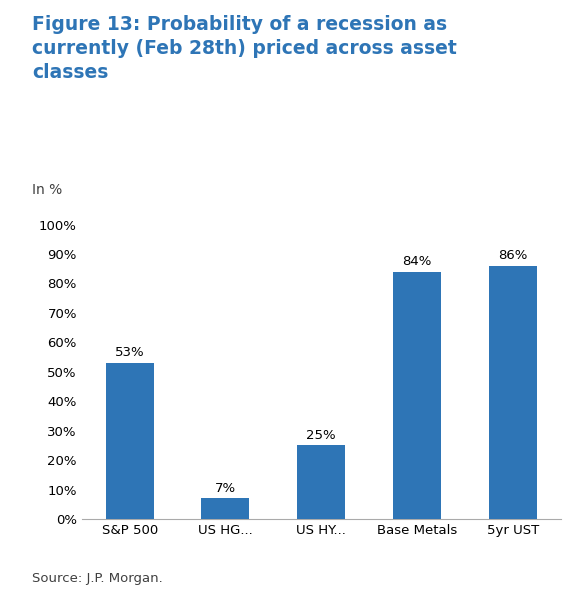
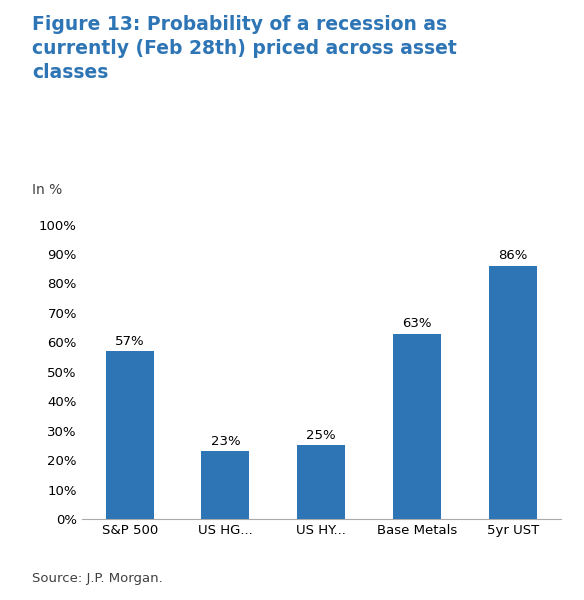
S&P 500: 53% -> 57%
US HG...: 7% -> 23%
Base Metals: 84% -> 63%
